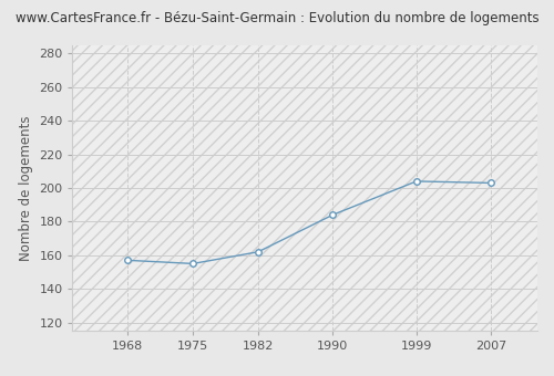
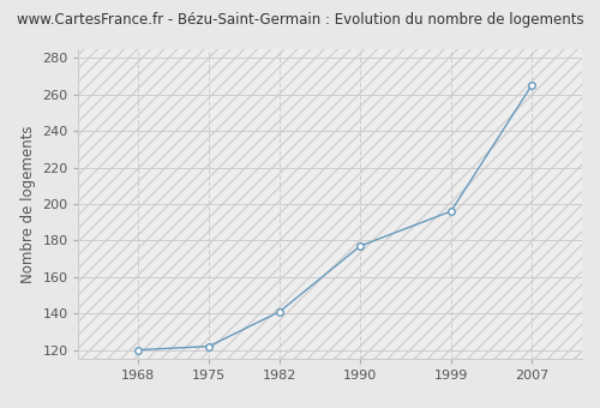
1968: 157 -> 120
1975: 155 -> 122
1982: 162 -> 141
1990: 184 -> 177
1999: 204 -> 196
2007: 203 -> 265
